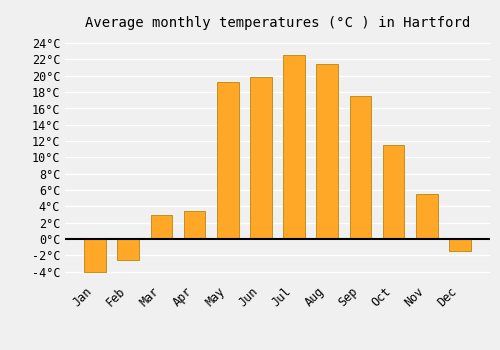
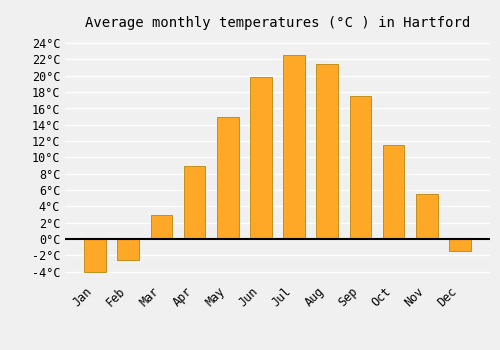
Apr: 3.4°C -> 9.0°C
May: 19.2°C -> 15.0°C
